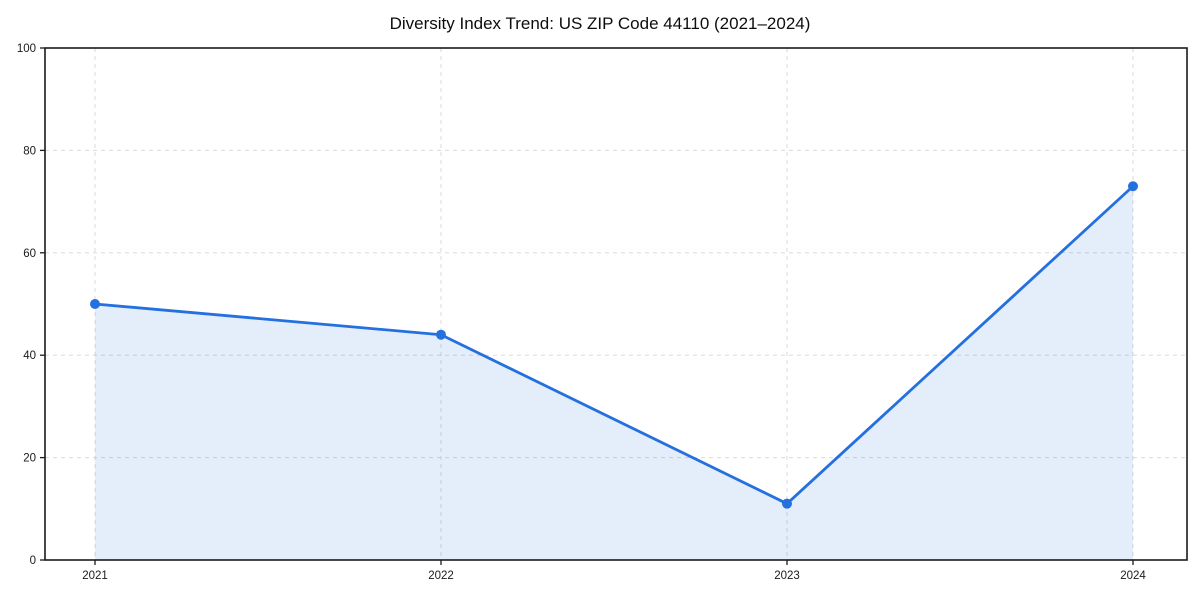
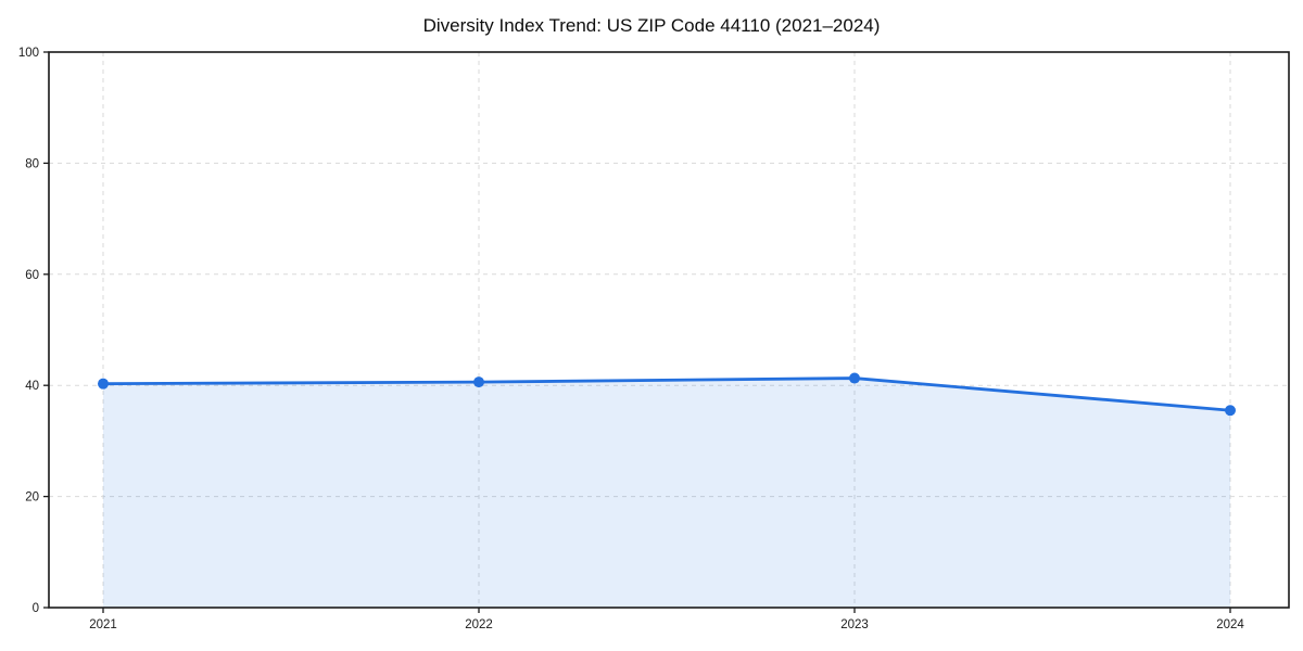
2021: 50 -> 40
2022: 44 -> 41
2023: 11 -> 41
2024: 73 -> 36
